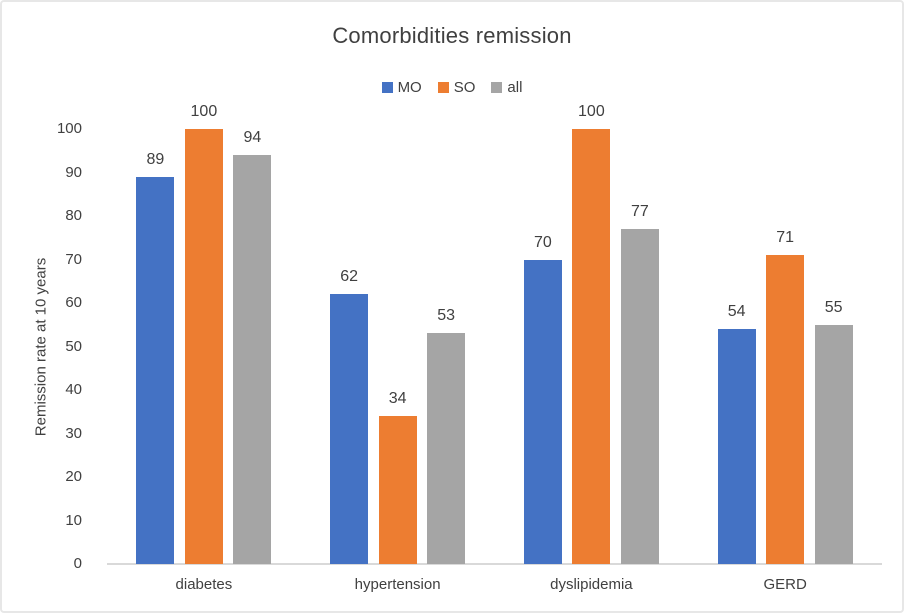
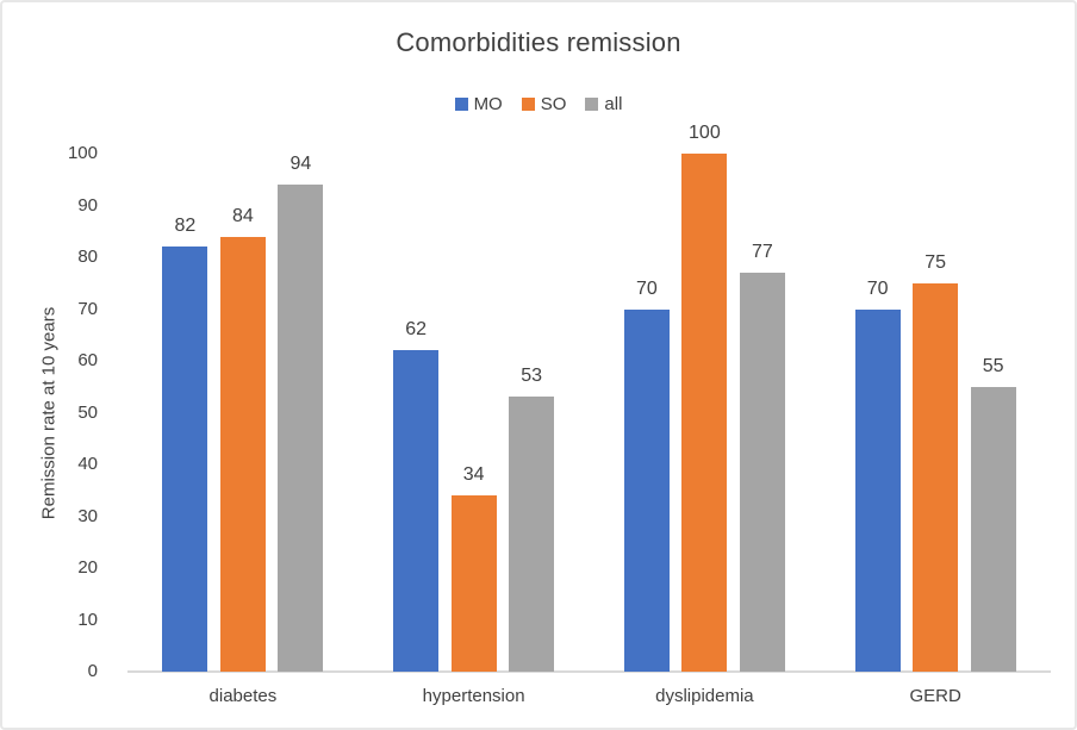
MO/diabetes: 89 -> 82
SO/diabetes: 100 -> 84
MO/GERD: 54 -> 70
SO/GERD: 71 -> 75
